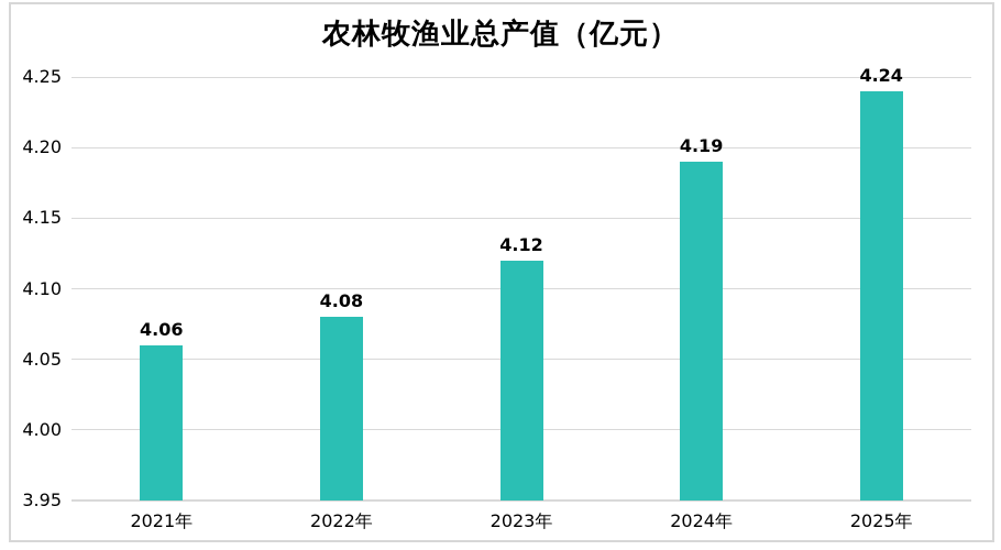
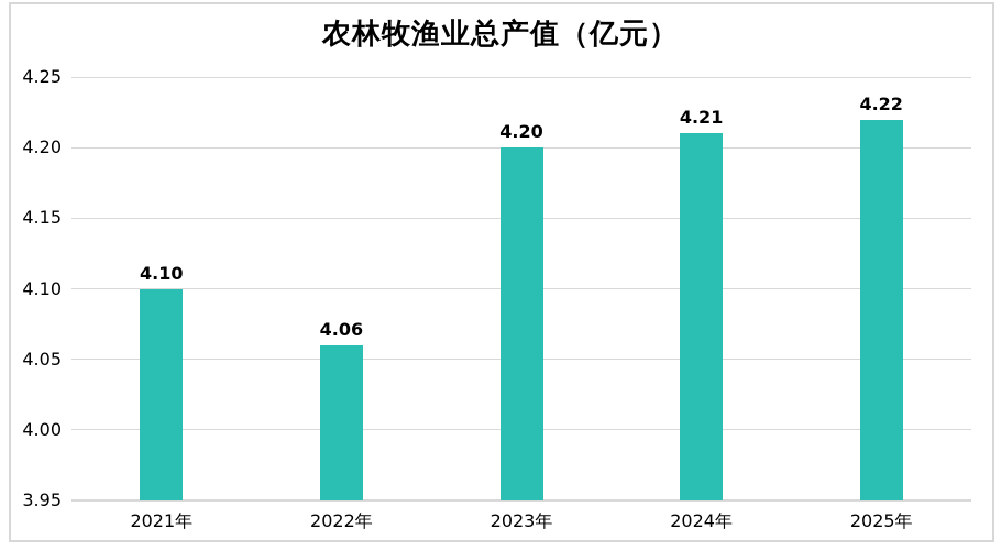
2021年: 4.06 -> 4.10
2022年: 4.08 -> 4.06
2023年: 4.12 -> 4.20
2024年: 4.19 -> 4.21
2025年: 4.24 -> 4.22
